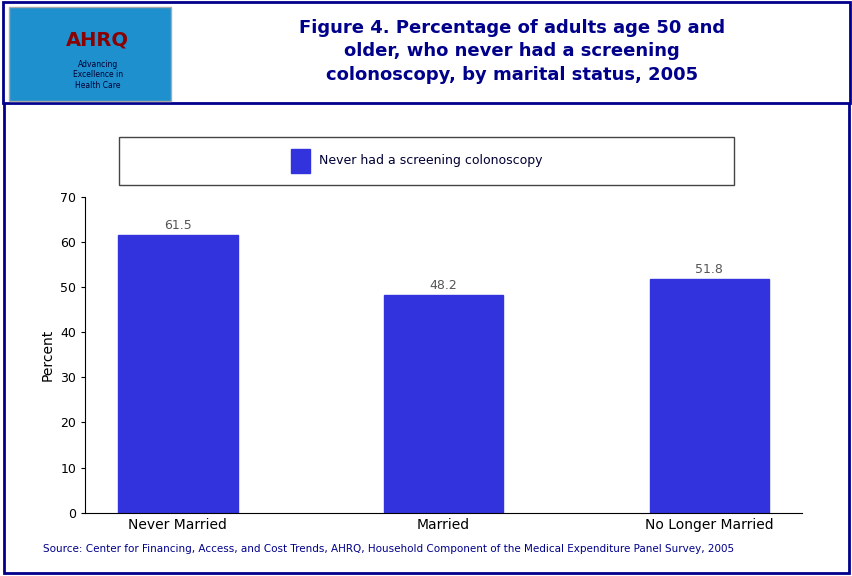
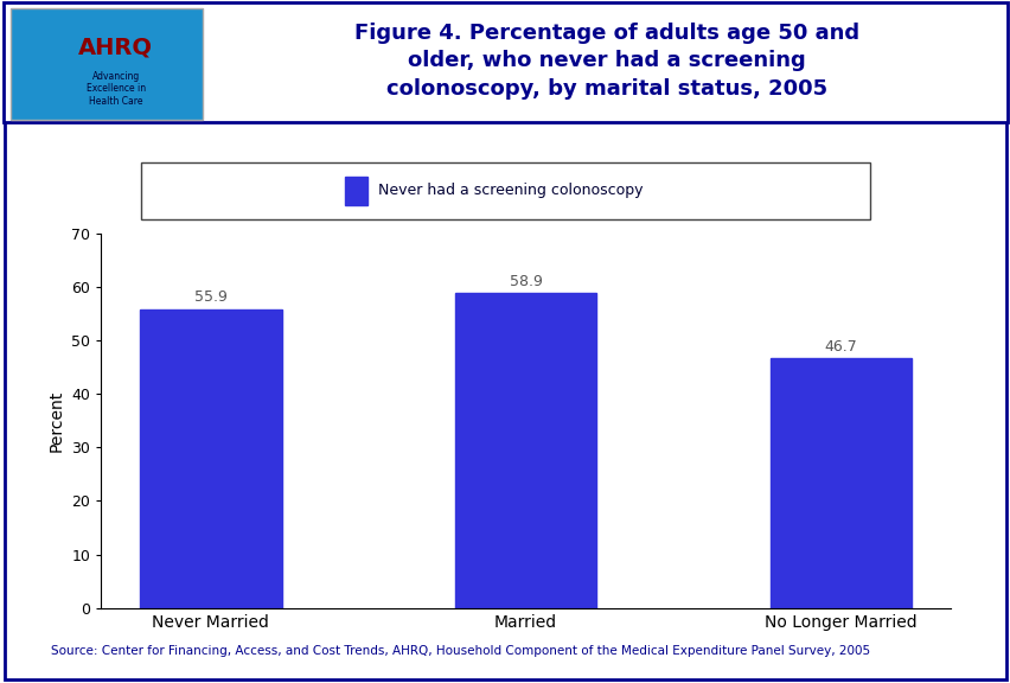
Never Married: 61.5 -> 55.9
Married: 48.2 -> 58.9
No Longer Married: 51.8 -> 46.7
